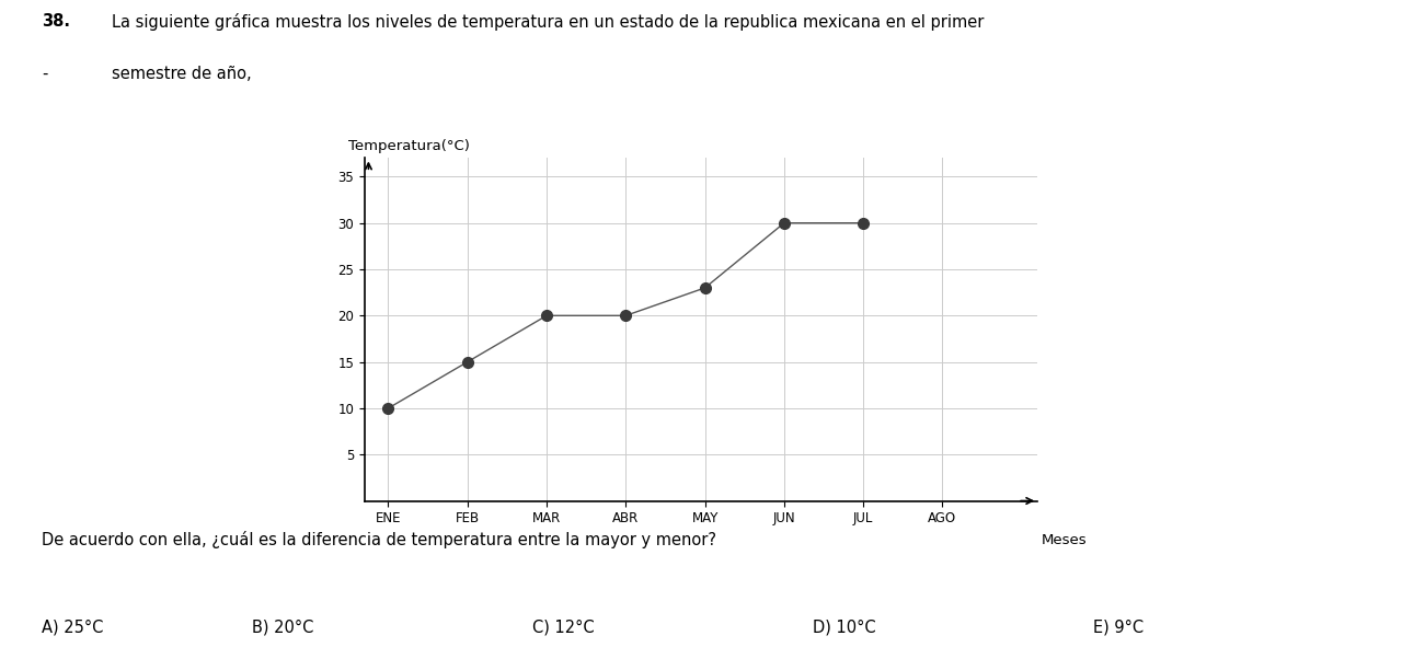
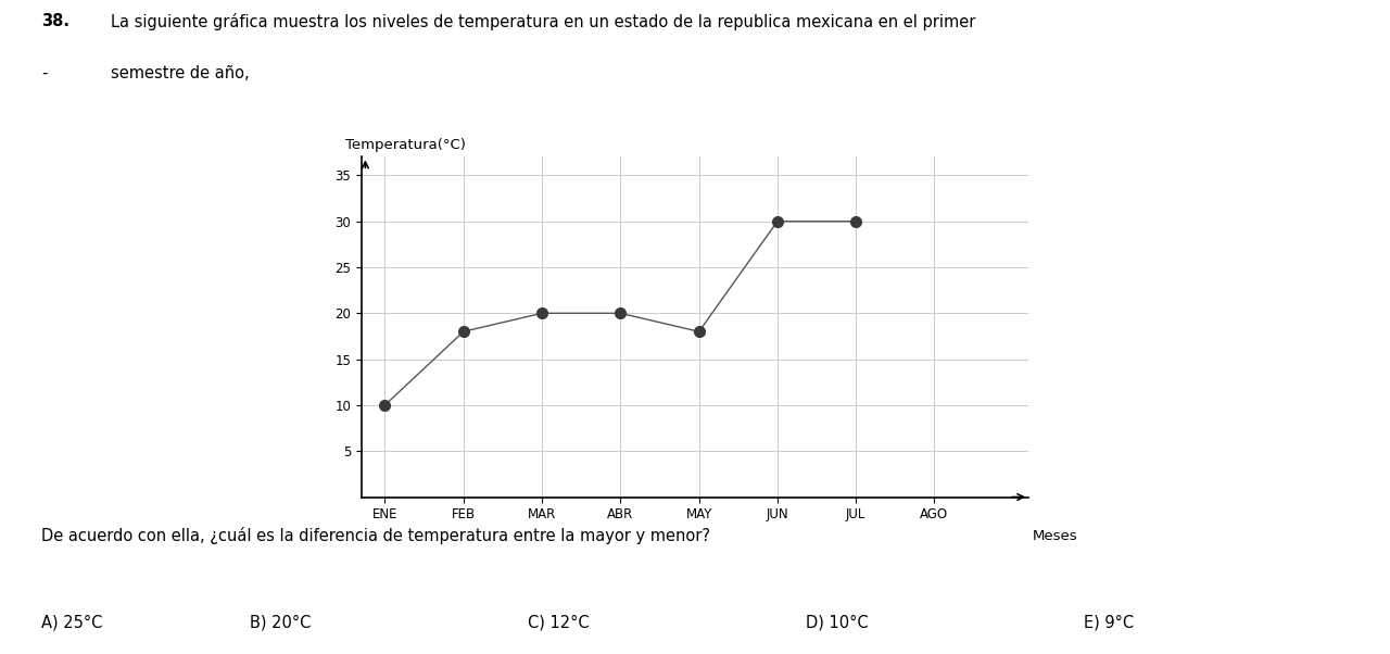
FEB: 15 -> 18
MAY: 23 -> 18
